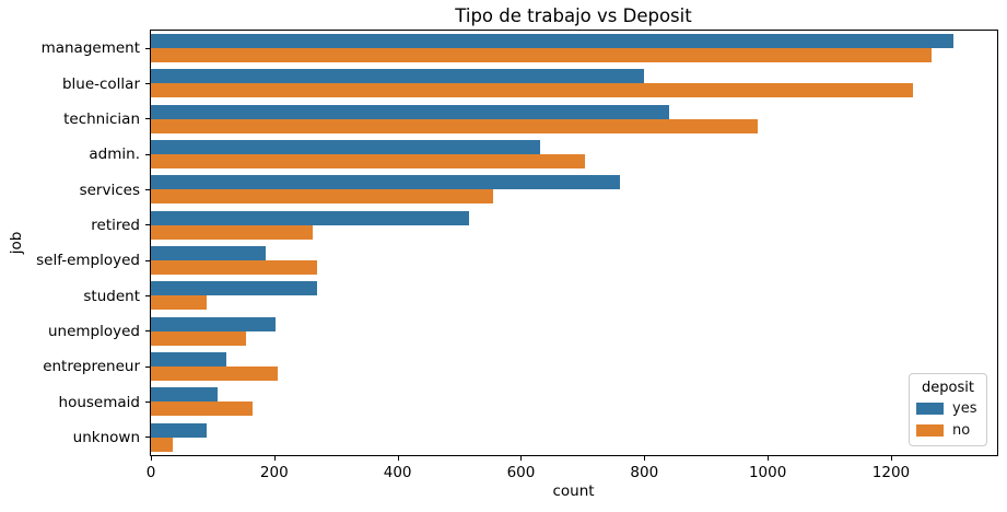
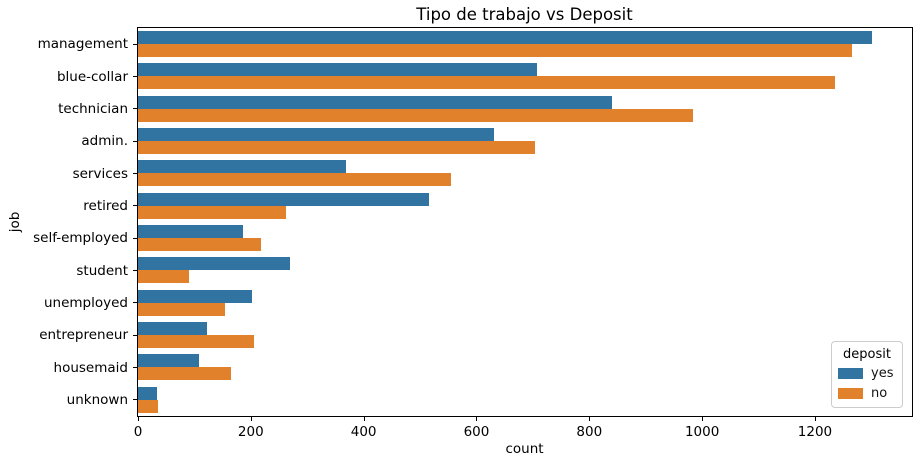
yes/blue-collar: 800 -> 710
yes/services: 760 -> 370
no/self-employed: 270 -> 220
yes/unknown: 90 -> 30
